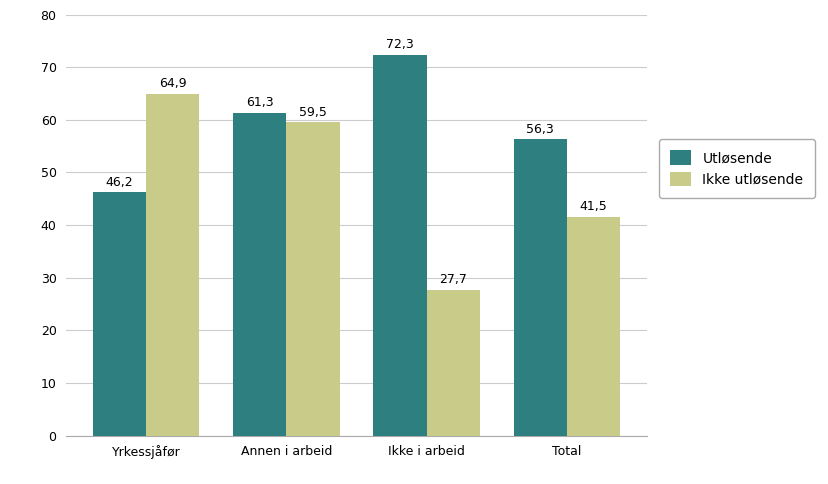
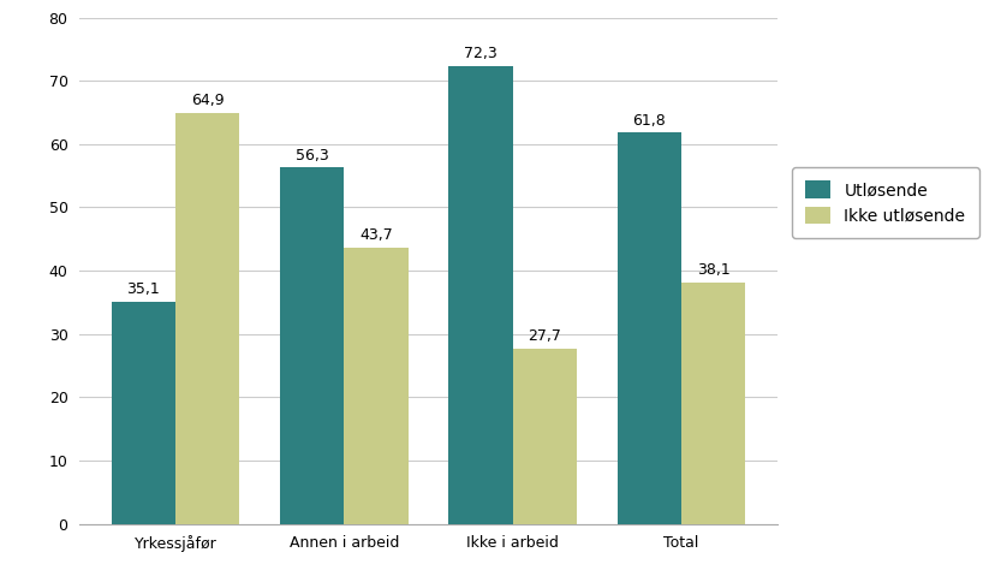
Utløsende/Yrkessjåfør: 46,2 -> 35,1
Utløsende/Annen i arbeid: 61,3 -> 56,3
Ikke utløsende/Annen i arbeid: 59,5 -> 43,7
Utløsende/Total: 56,3 -> 61,8
Ikke utløsende/Total: 41,5 -> 38,1
